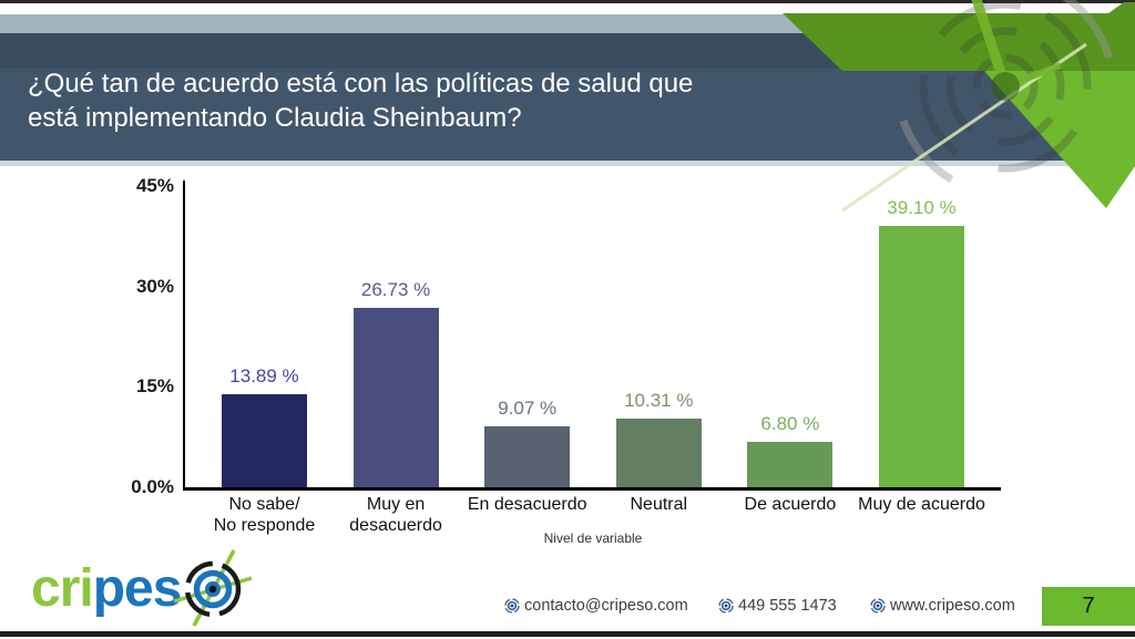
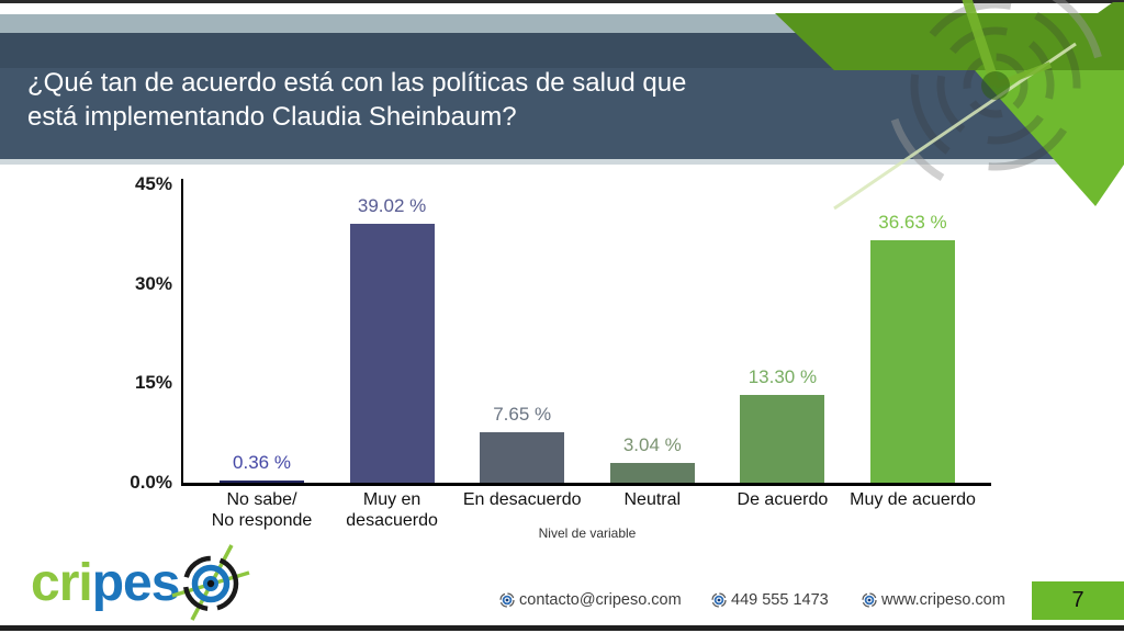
No sabe/ No responde: 13.89 -> 0.36
Muy en desacuerdo: 26.73 -> 39.02
En desacuerdo: 9.07 -> 7.65
Neutral: 10.31 -> 3.04
De acuerdo: 6.80 -> 13.30
Muy de acuerdo: 39.10 -> 36.63
